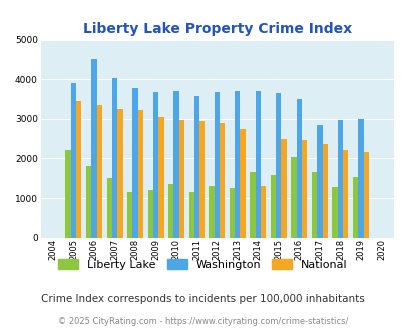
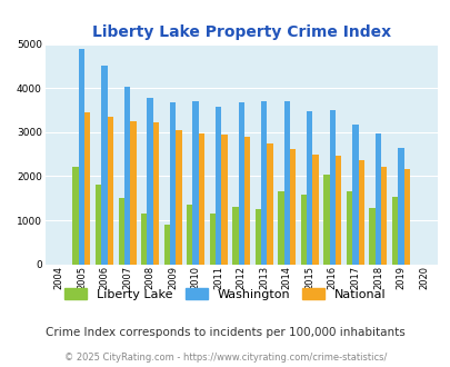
Washington/2005: 3900 -> 4900
Liberty Lake/2009: 1200 -> 900
National/2014: 1300 -> 2620
Washington/2015: 3650 -> 3480
Washington/2017: 2850 -> 3180
Washington/2019: 3000 -> 2650
